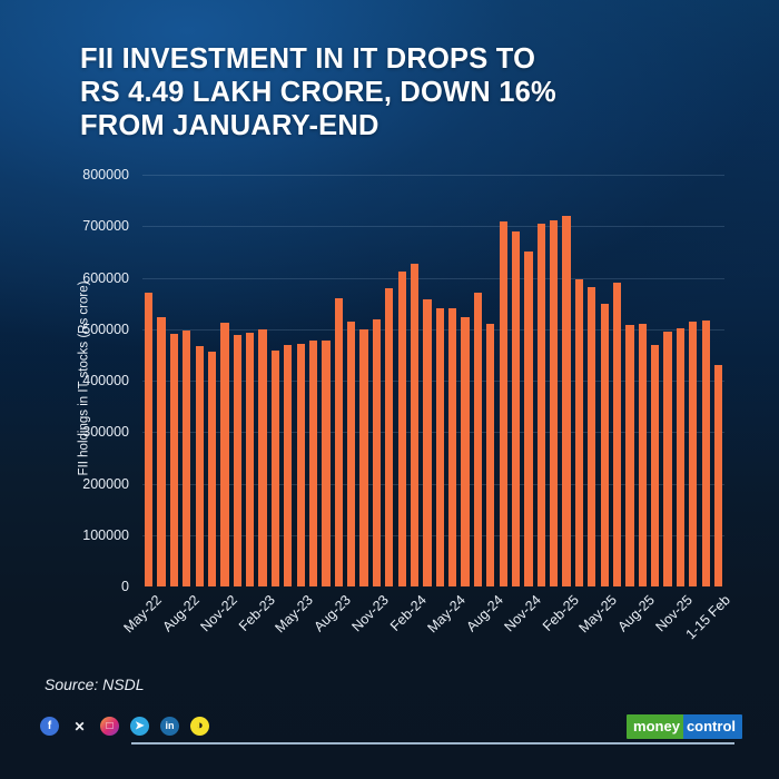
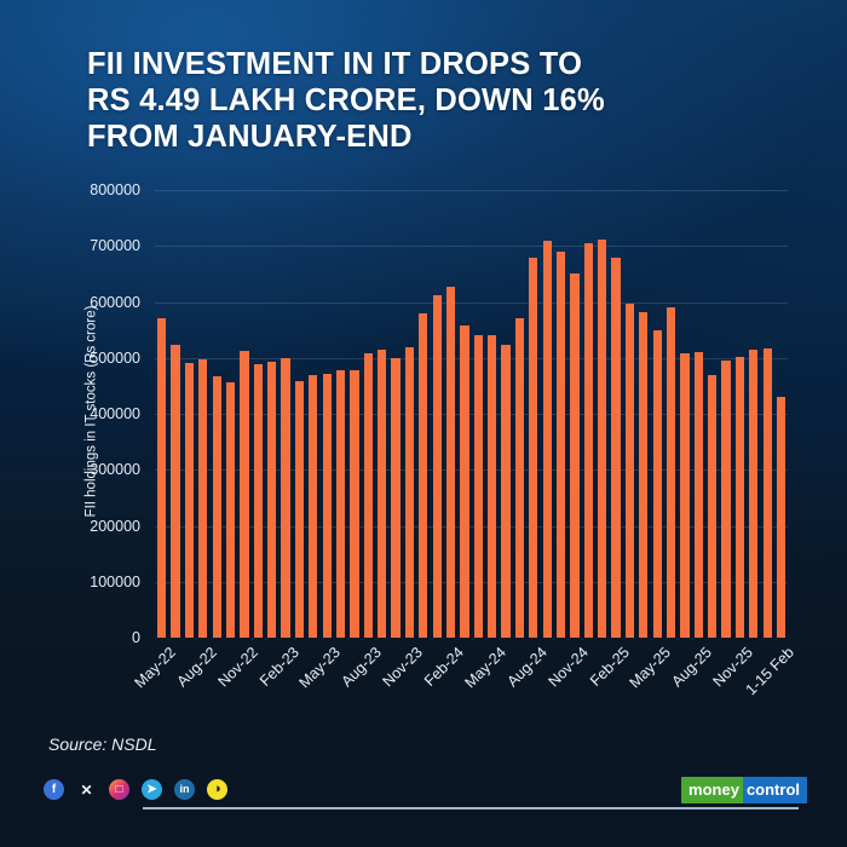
Aug-23: 560000 -> 510000
Aug-24: 510000 -> 680000
Feb-25: 720000 -> 680000
